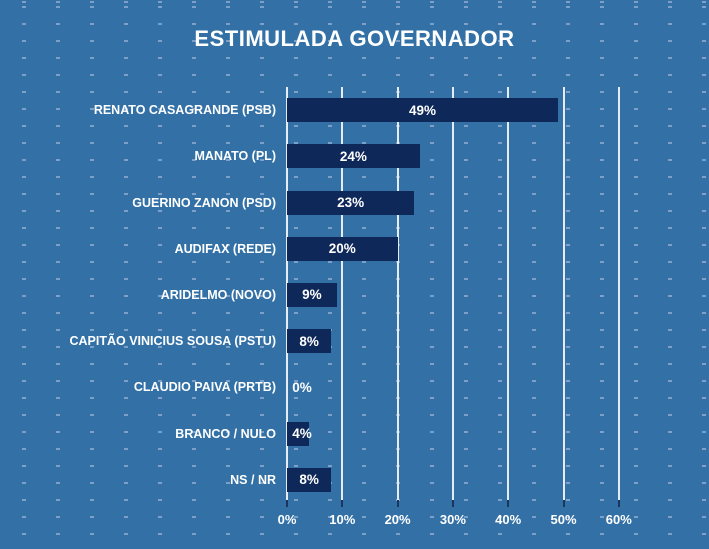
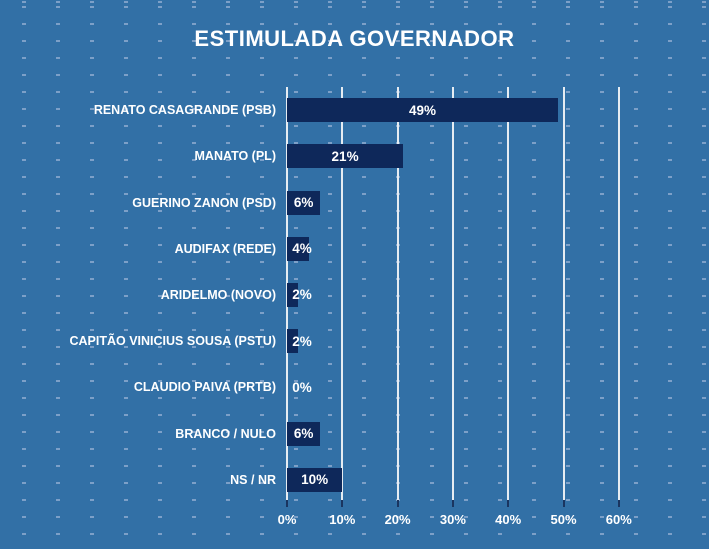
MANATO (PL): 24% -> 21%
GUERINO ZANON (PSD): 23% -> 6%
AUDIFAX (REDE): 20% -> 4%
ARIDELMO (NOVO): 9% -> 2%
CAPITÃO VINICIUS SOUSA (PSTU): 8% -> 2%
BRANCO / NULO: 4% -> 6%
NS / NR: 8% -> 10%
